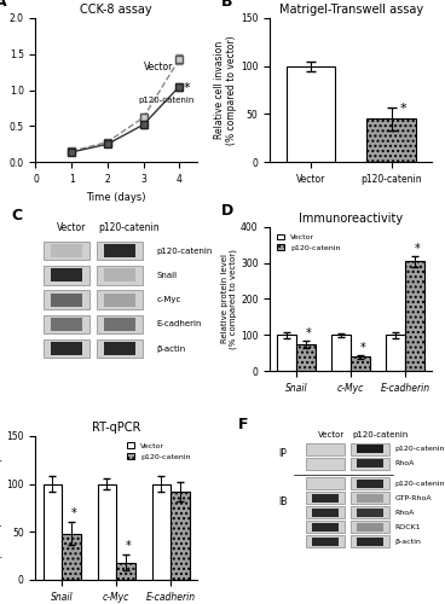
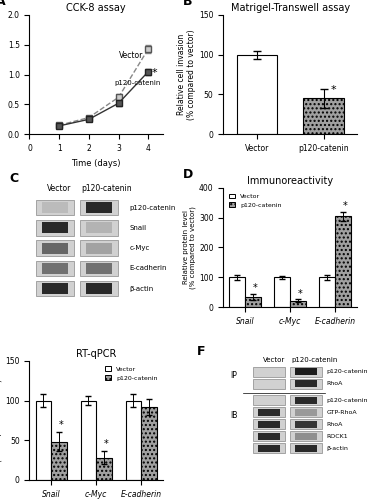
Immunoreactivity/p120-catenin/Snail: 75 -> 35
Immunoreactivity/p120-catenin/c-Myc: 40 -> 22
RT-qPCR/p120-catenin/c-Myc: 18 -> 28
